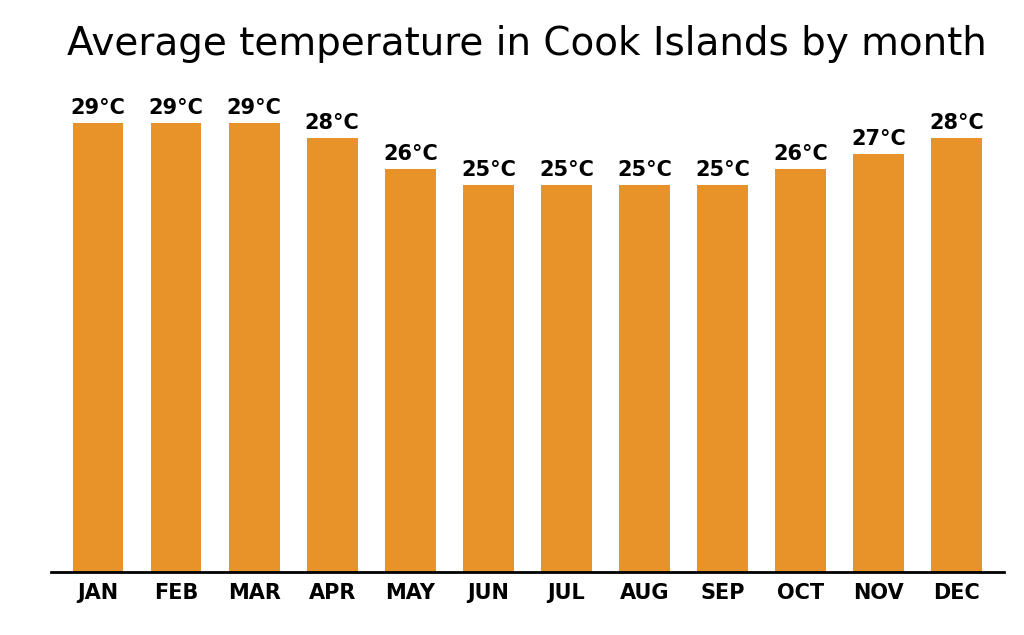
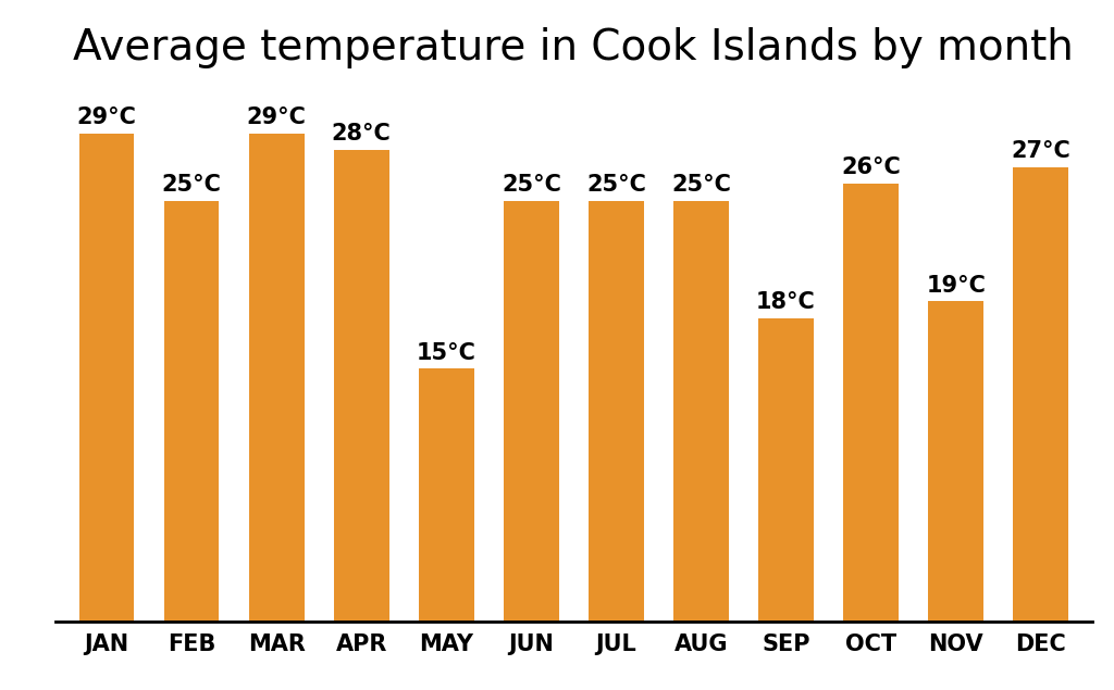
FEB: 29°C -> 25°C
MAY: 26°C -> 15°C
SEP: 25°C -> 18°C
NOV: 27°C -> 19°C
DEC: 28°C -> 27°C
